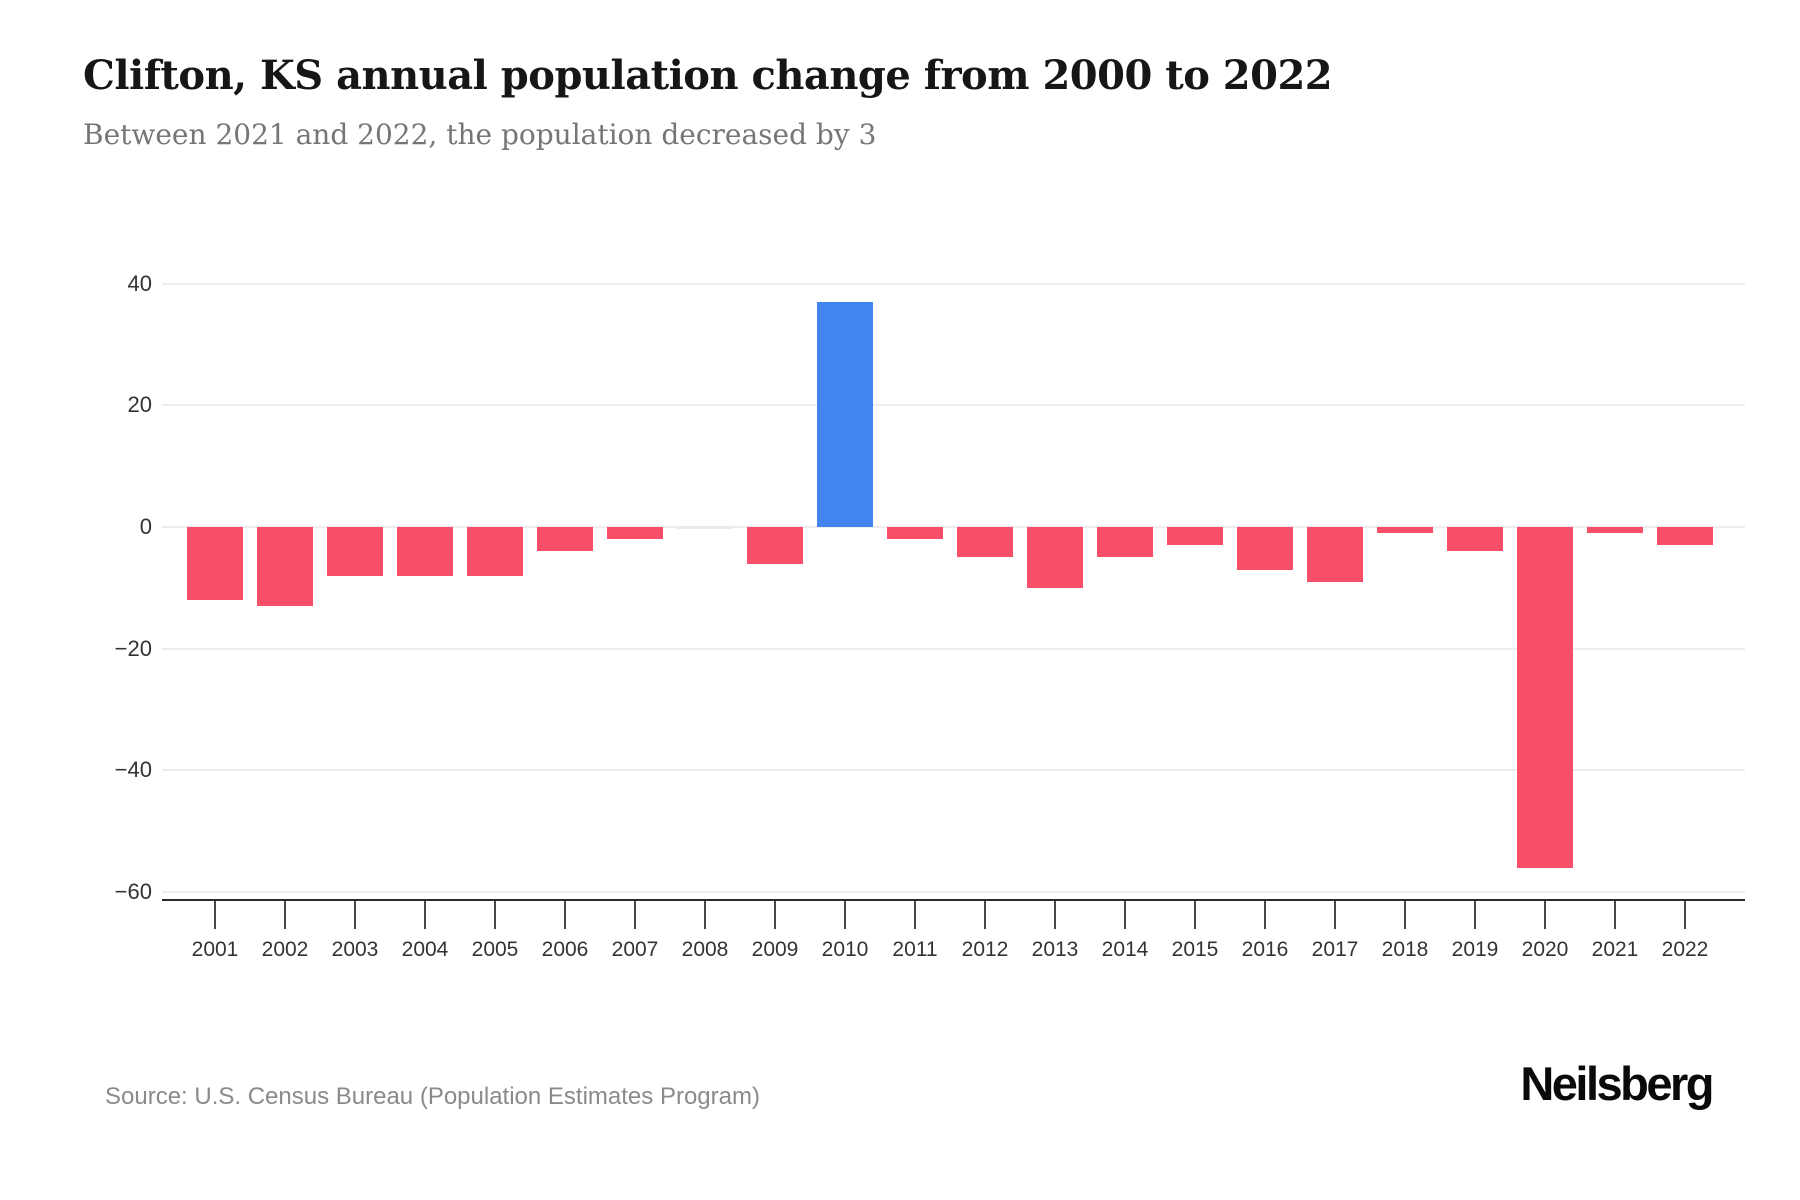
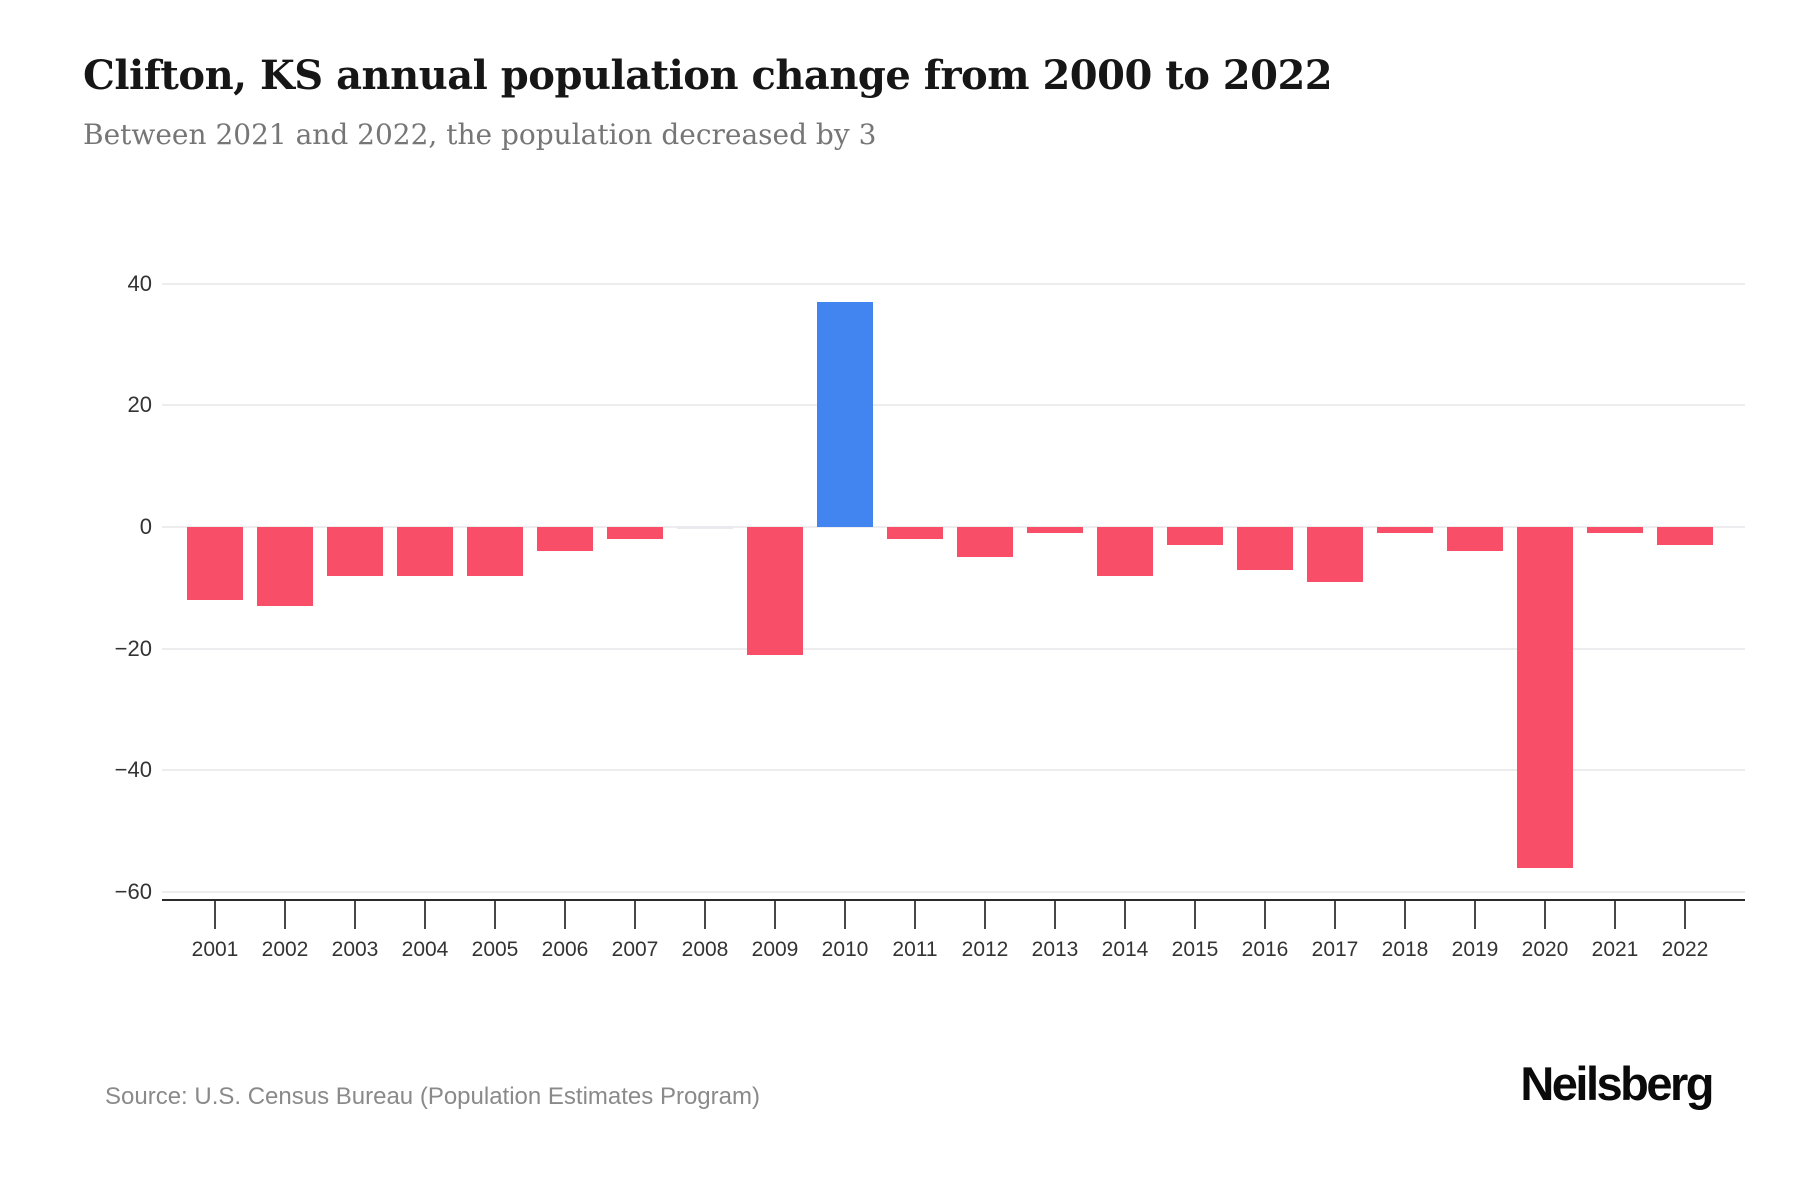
2009: -6 -> -21
2013: -10 -> -1
2014: -5 -> -8
